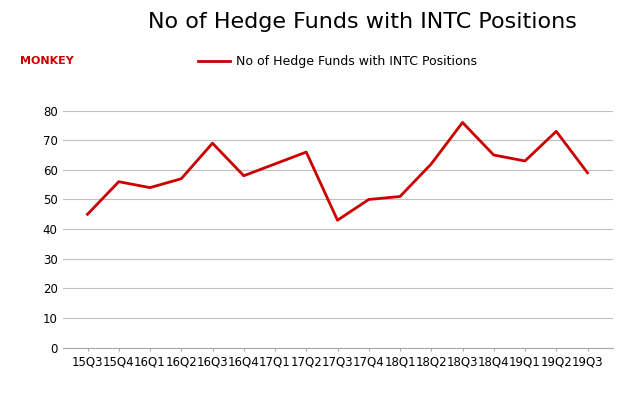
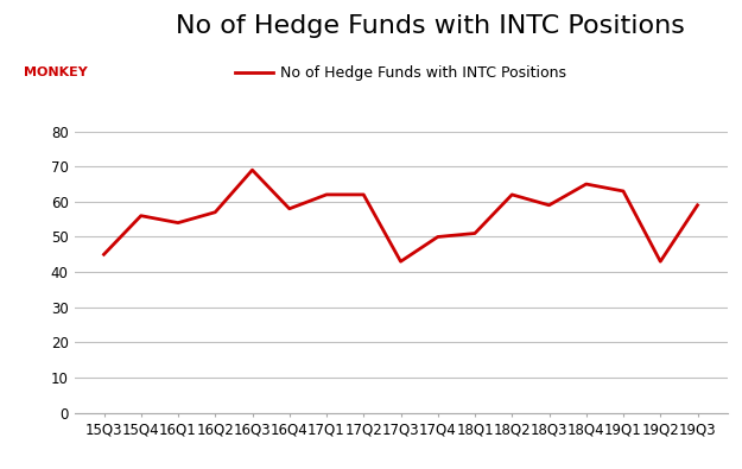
17Q2: 66 -> 62
18Q3: 76 -> 59
19Q2: 73 -> 43
